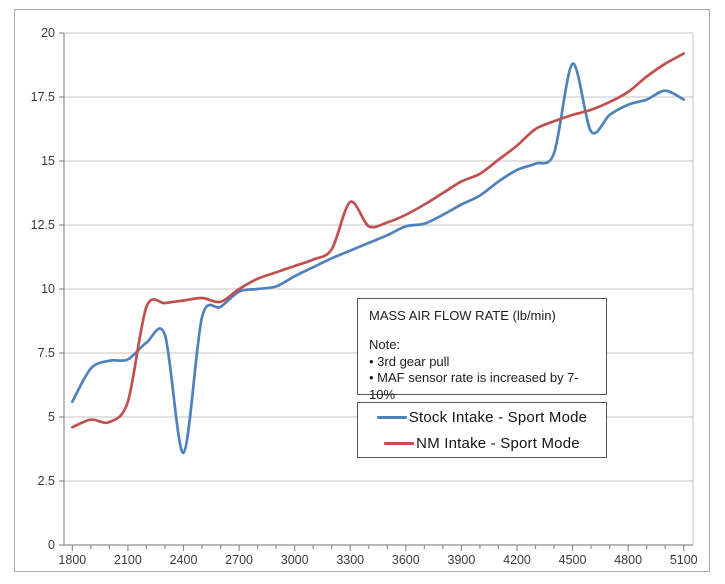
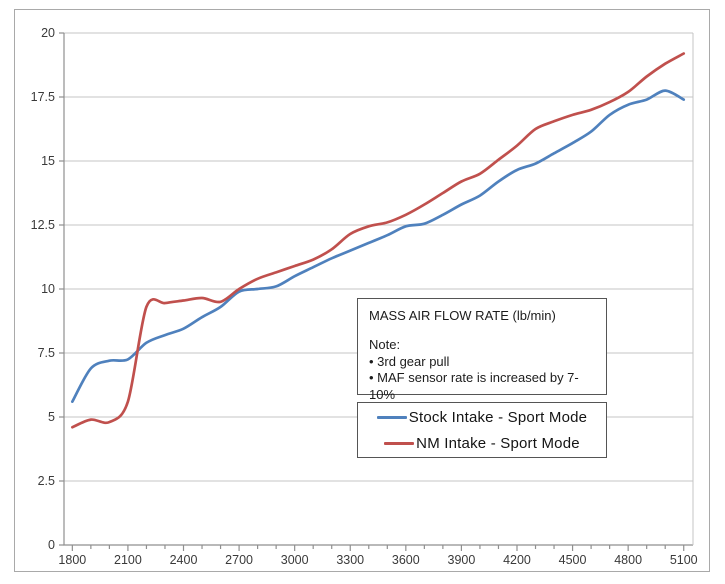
Stock Intake - Sport Mode/2400: 3.6 -> 8.4
NM Intake - Sport Mode/3300: 13.4 -> 12.2
Stock Intake - Sport Mode/4500: 18.8 -> 15.7
